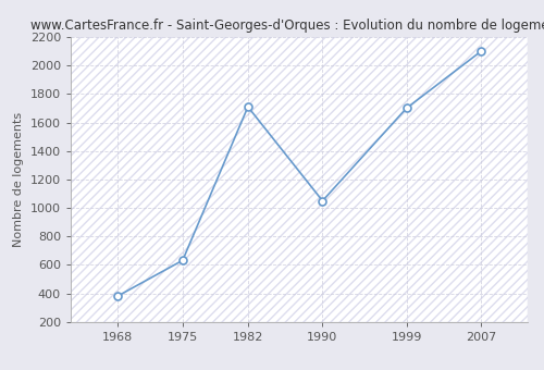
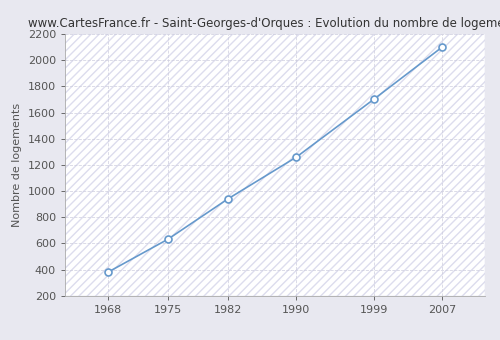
1982: 1710 -> 940
1990: 1050 -> 1260
